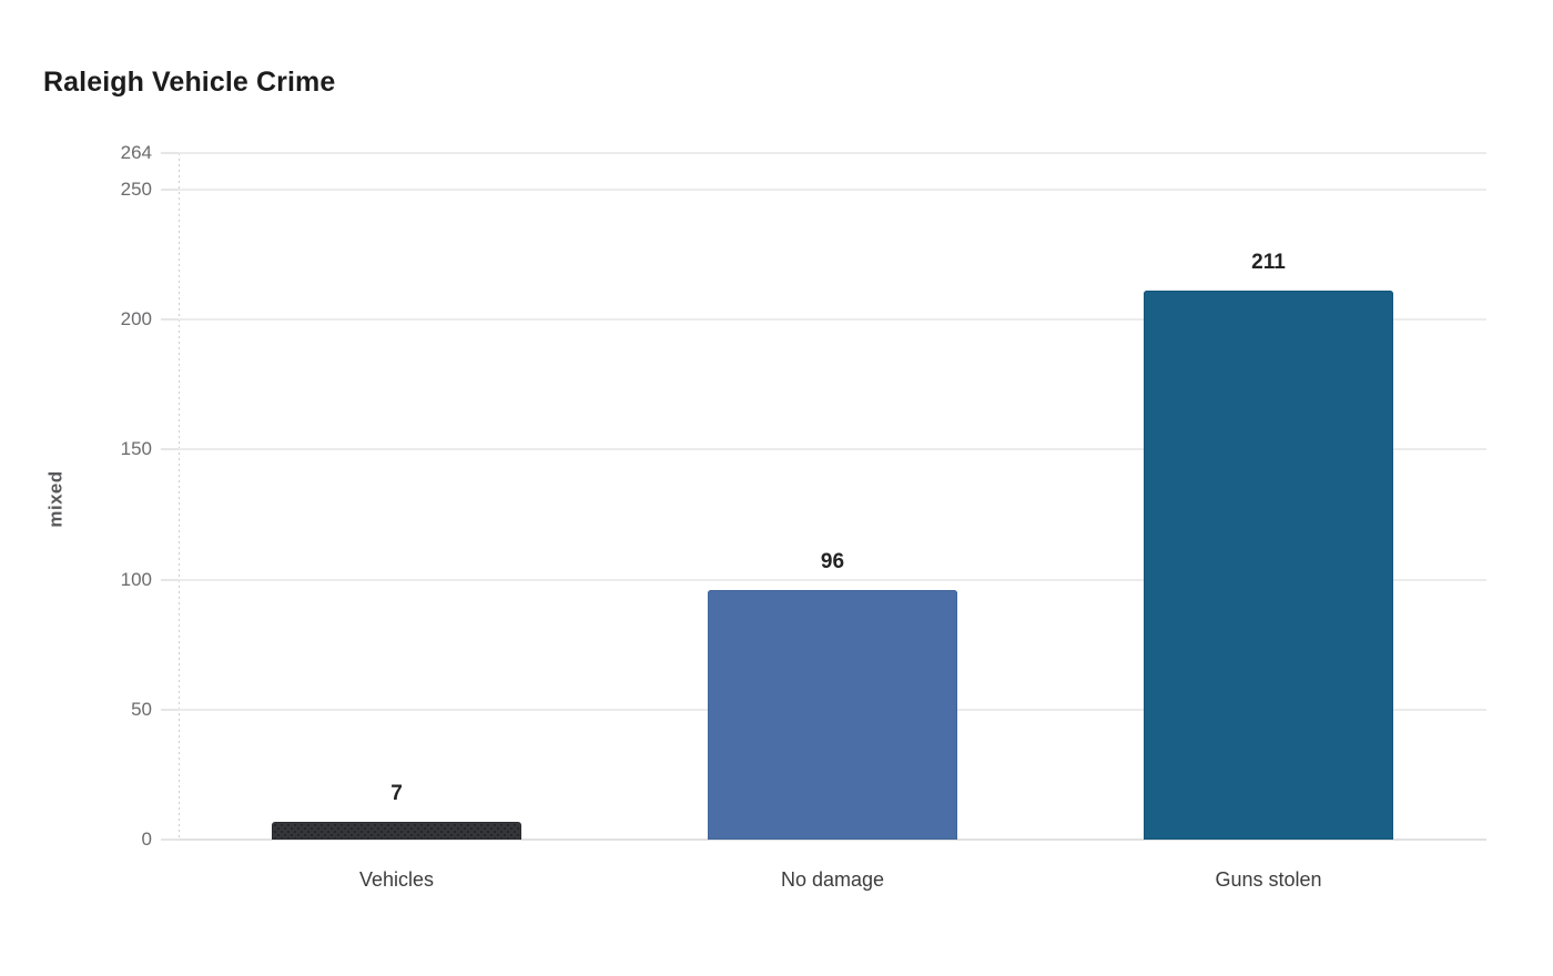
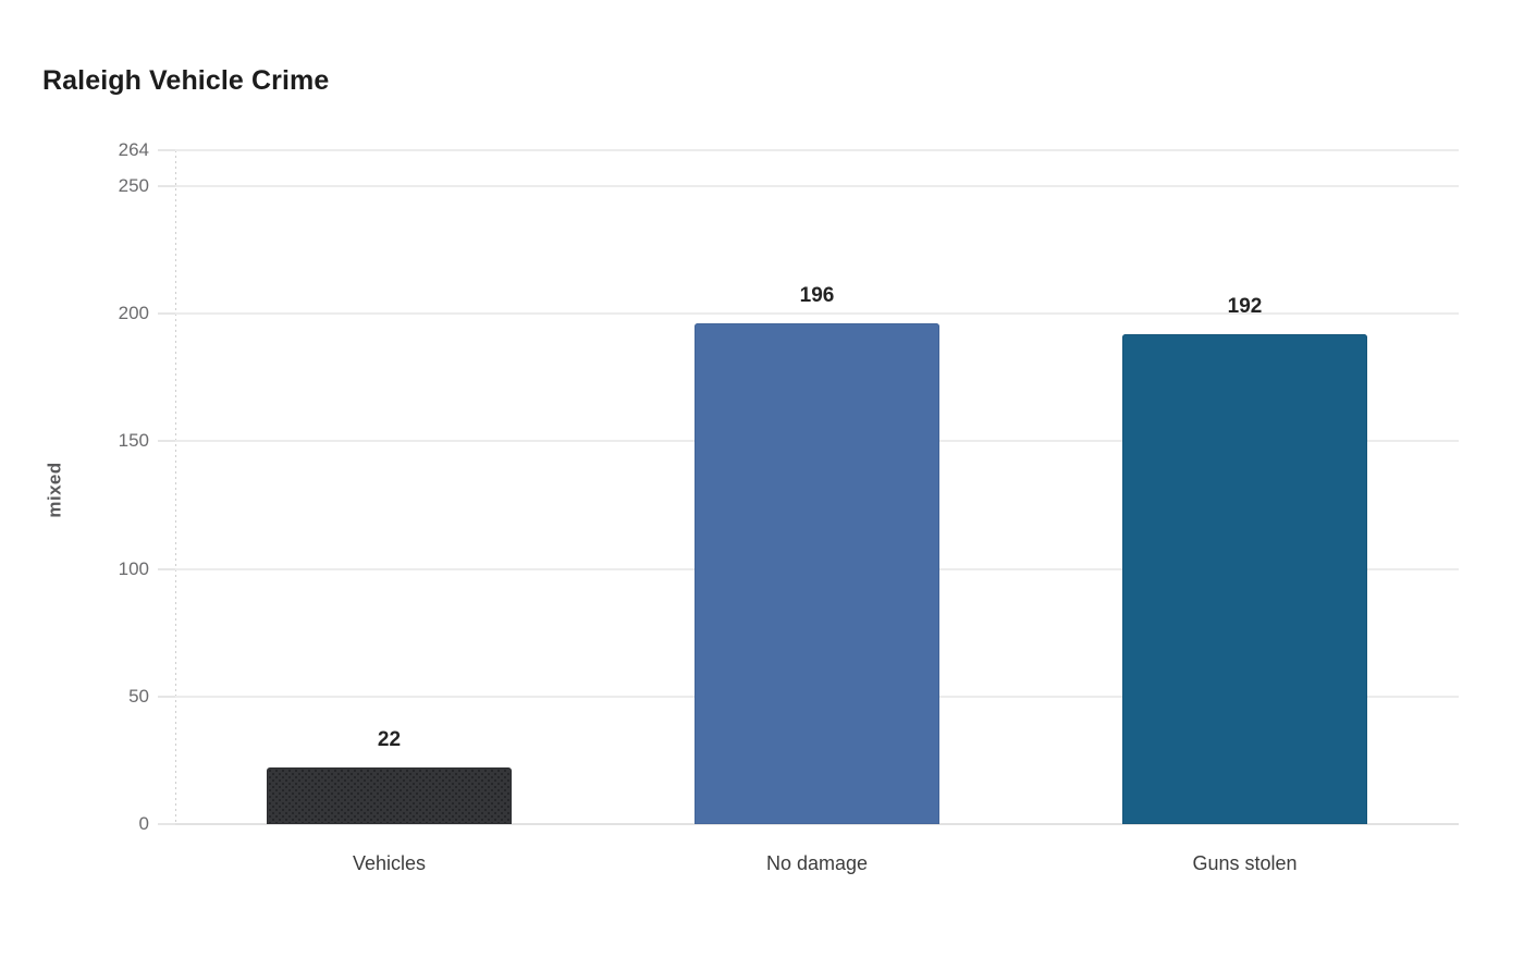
Vehicles: 7 -> 22
No damage: 96 -> 196
Guns stolen: 211 -> 192
